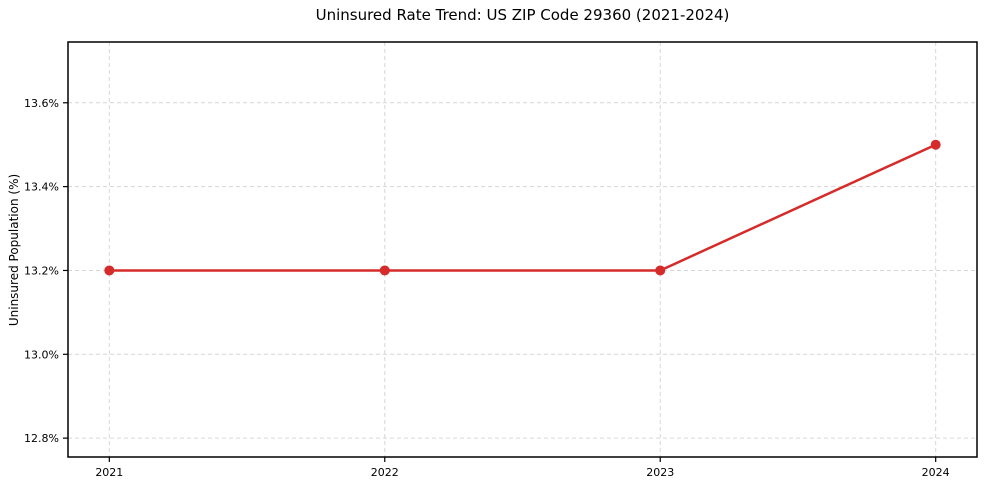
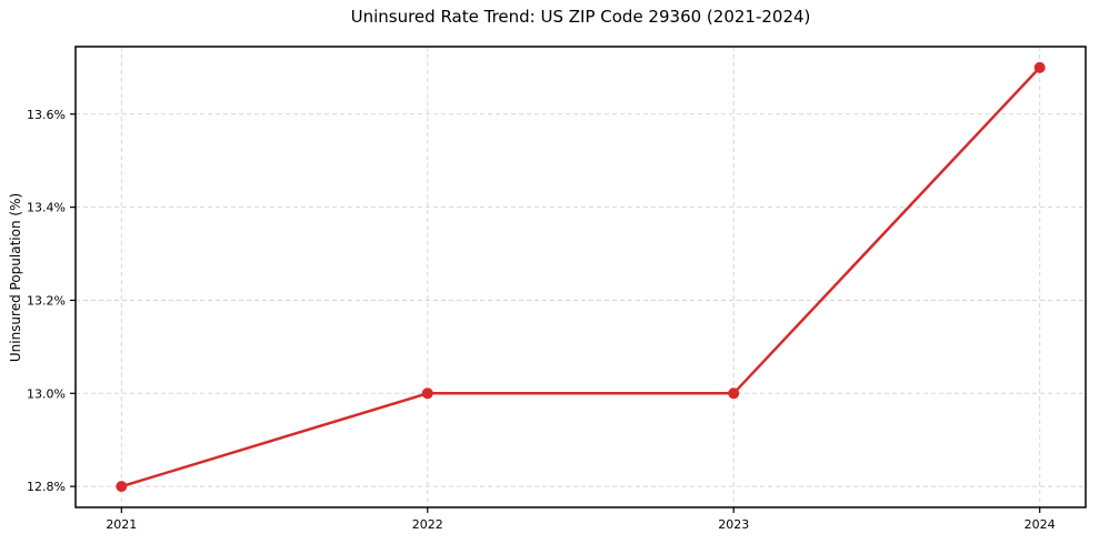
2021: 13.2% -> 12.8%
2022: 13.2% -> 13.0%
2023: 13.2% -> 13.0%
2024: 13.5% -> 13.7%
